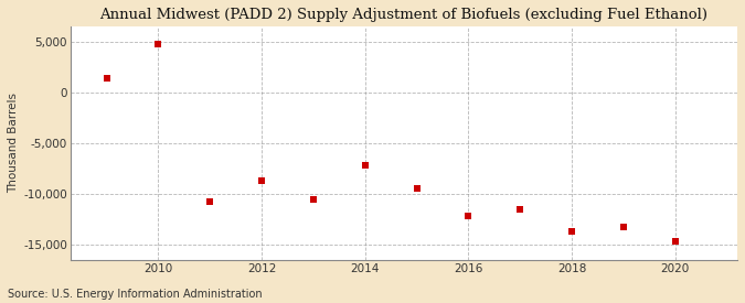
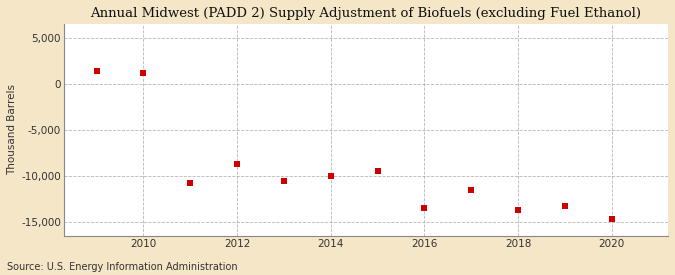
2010: 4,800 -> 1,200
2014: -7,200 -> -10,000
2016: -12,200 -> -13,500
